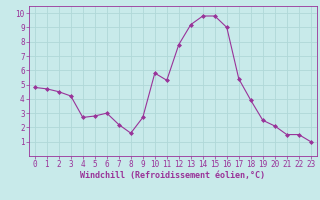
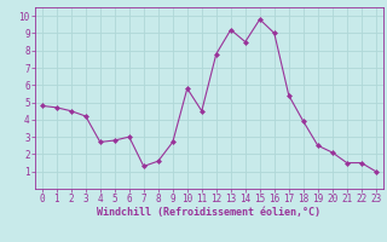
7: 2.2 -> 1.3
11: 5.3 -> 4.5
14: 9.8 -> 8.5
